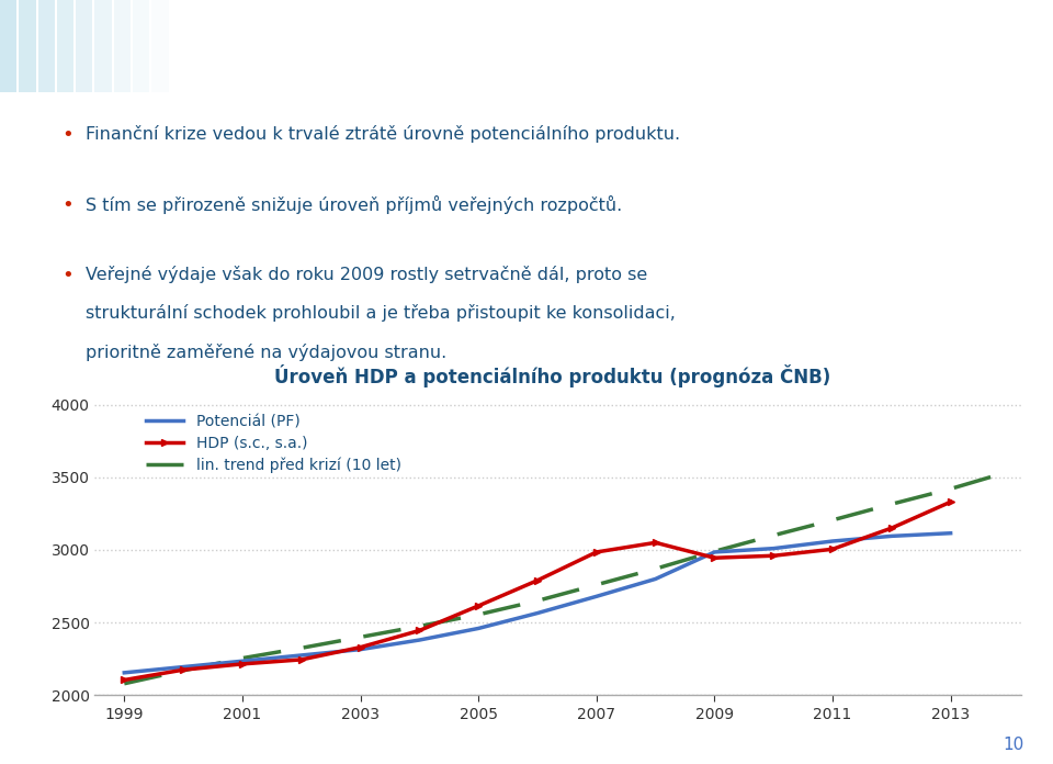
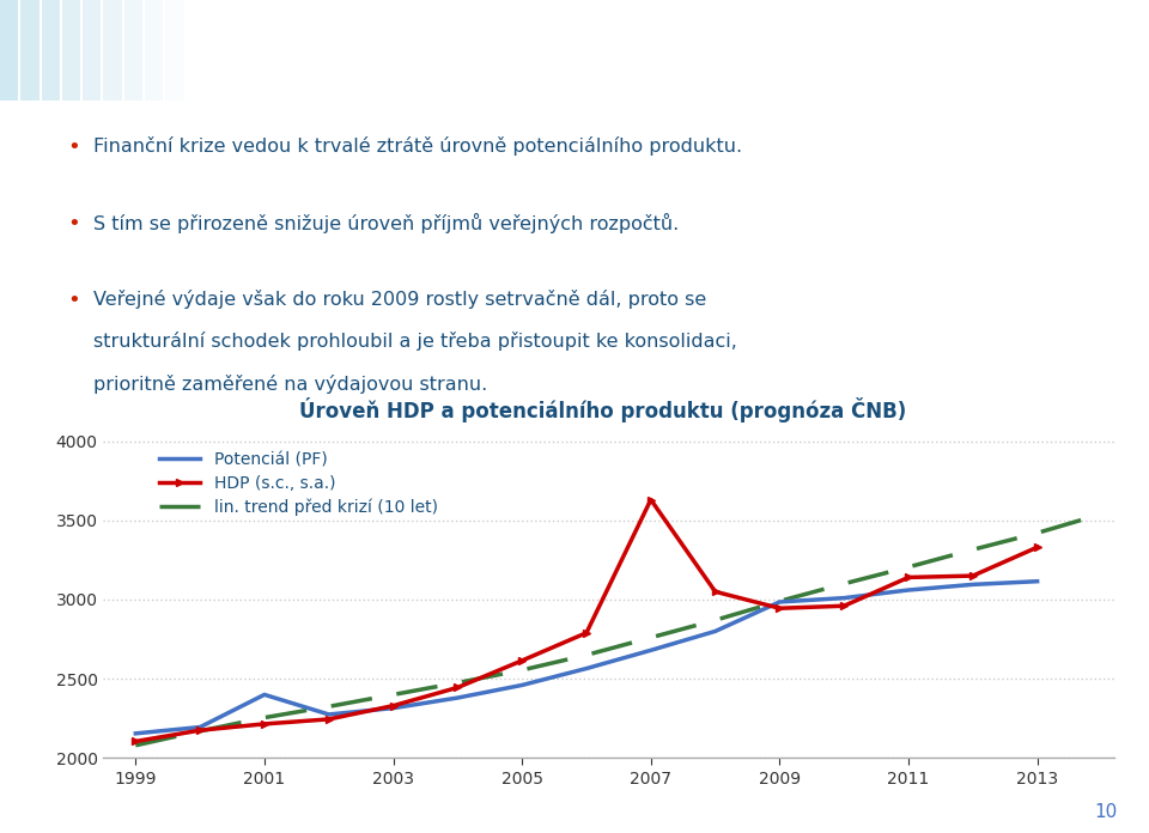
Potenciál (PF)/2001: 2240 -> 2400
HDP (s.c., s.a.)/2007: 2980 -> 3630
HDP (s.c., s.a.)/2011: 3000 -> 3140
